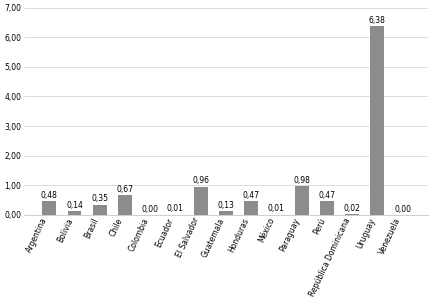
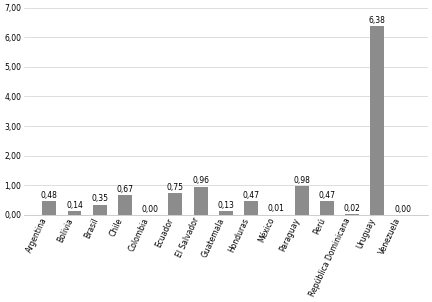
Ecuador: 0,01 -> 0,75
